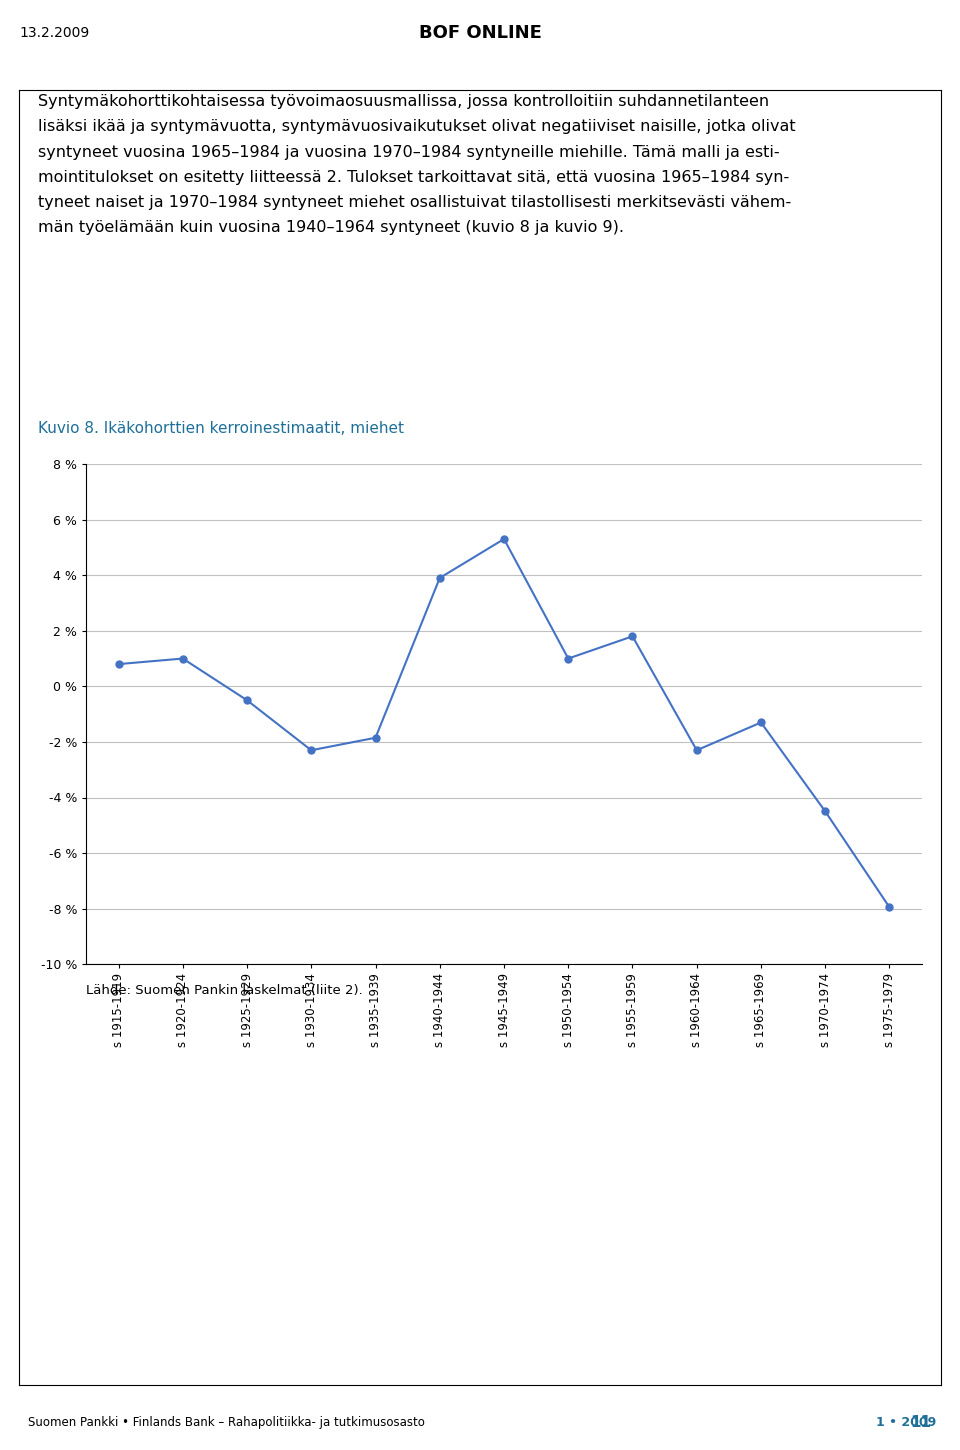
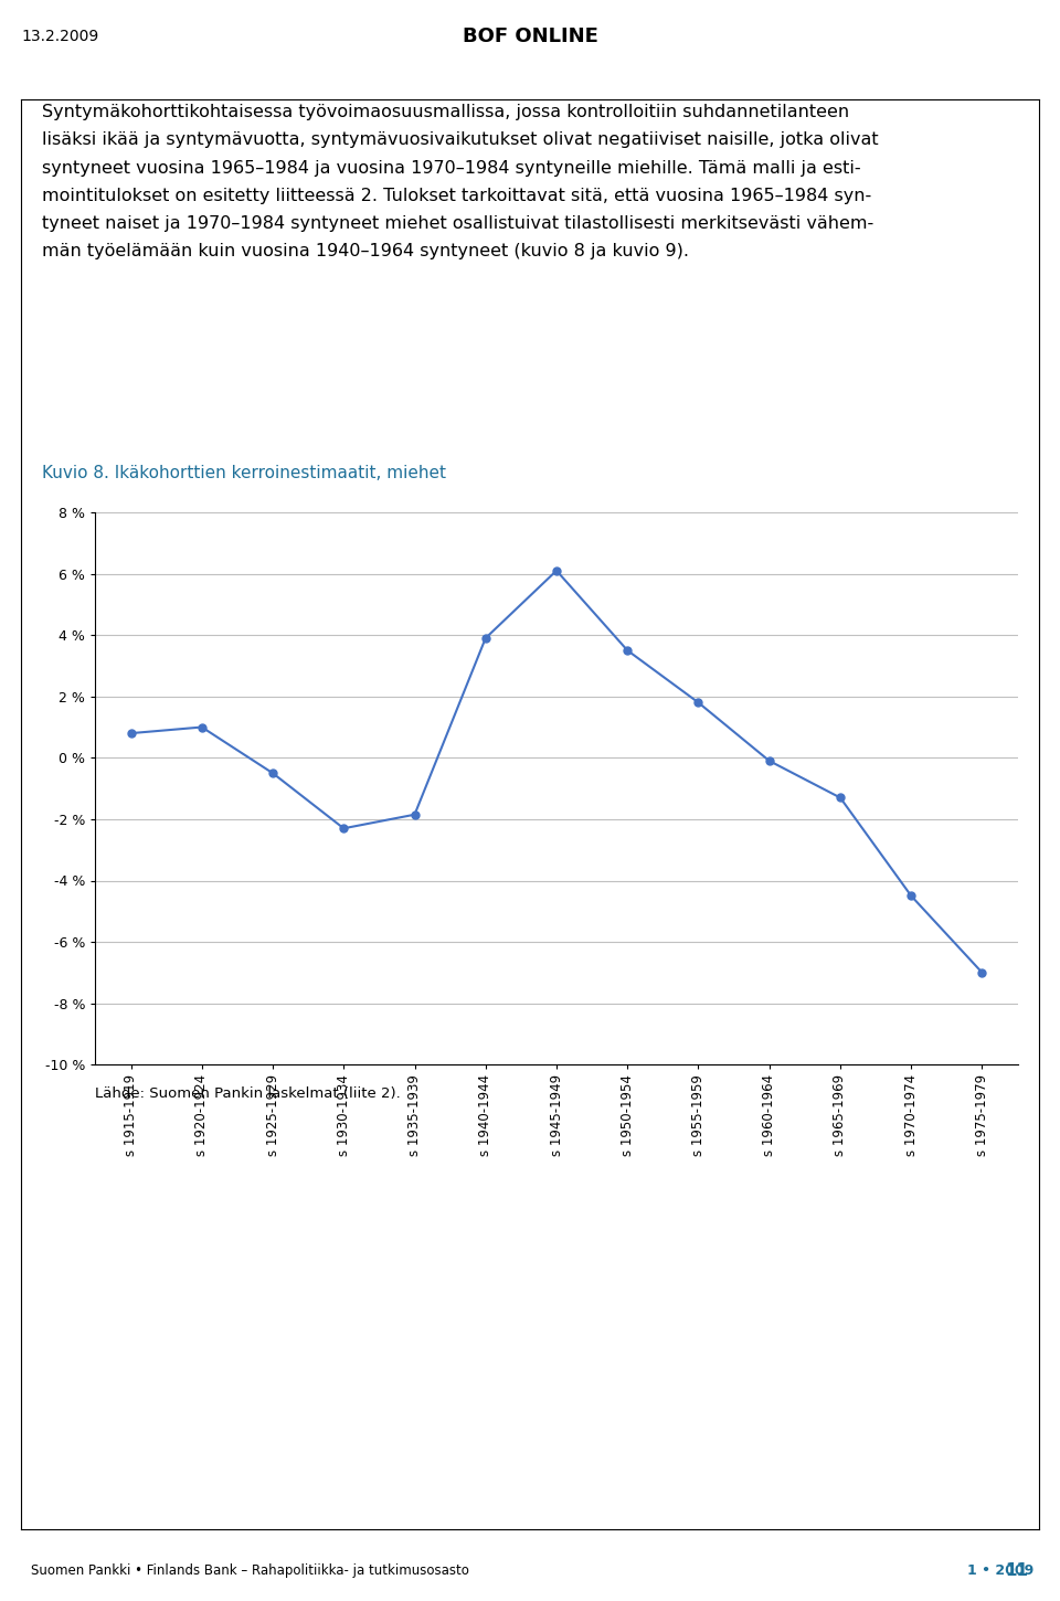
s 1945-1949: 5.30 % -> 6.10 %
s 1950-1954: 1.00 % -> 3.50 %
s 1960-1964: -2.30 % -> -0.10 %
s 1975-1979: -7.95 % -> -7.00 %
